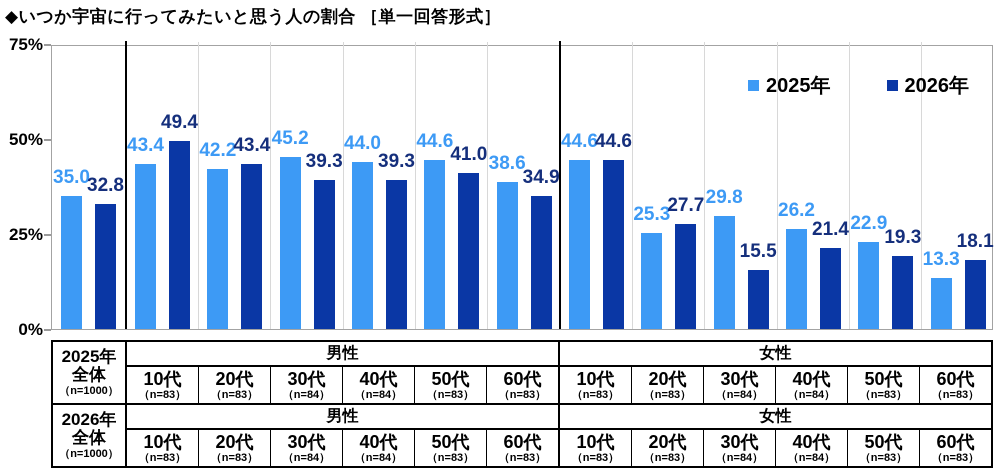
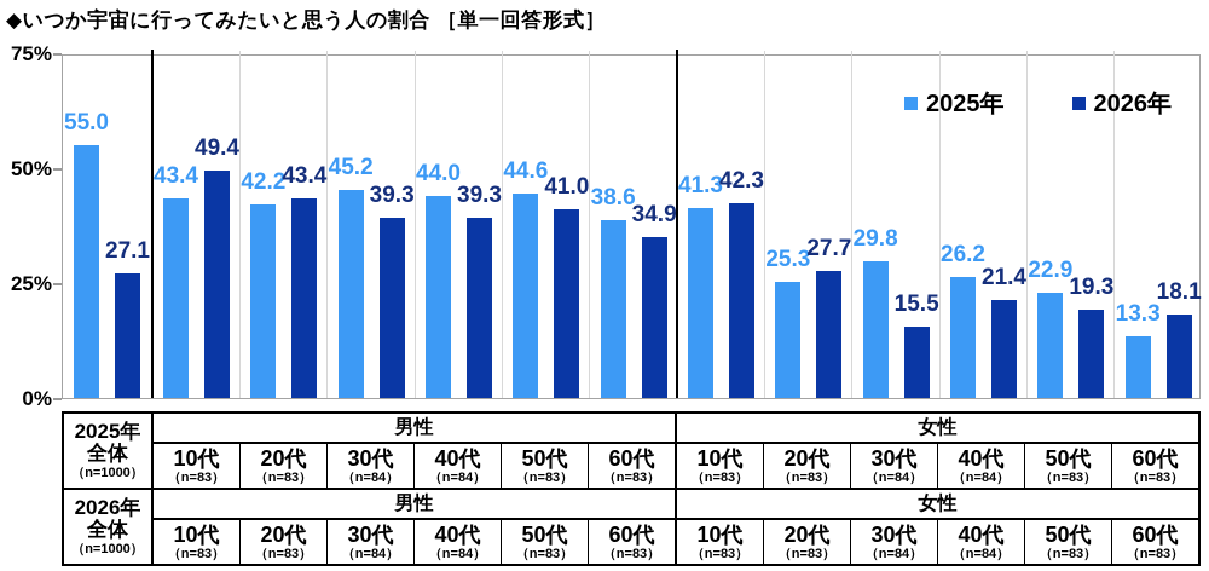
2025年/全体: 35.0 -> 55.0
2026年/全体: 32.8 -> 27.1
2025年/女性 10代: 44.6 -> 41.3
2026年/女性 10代: 44.6 -> 42.3
